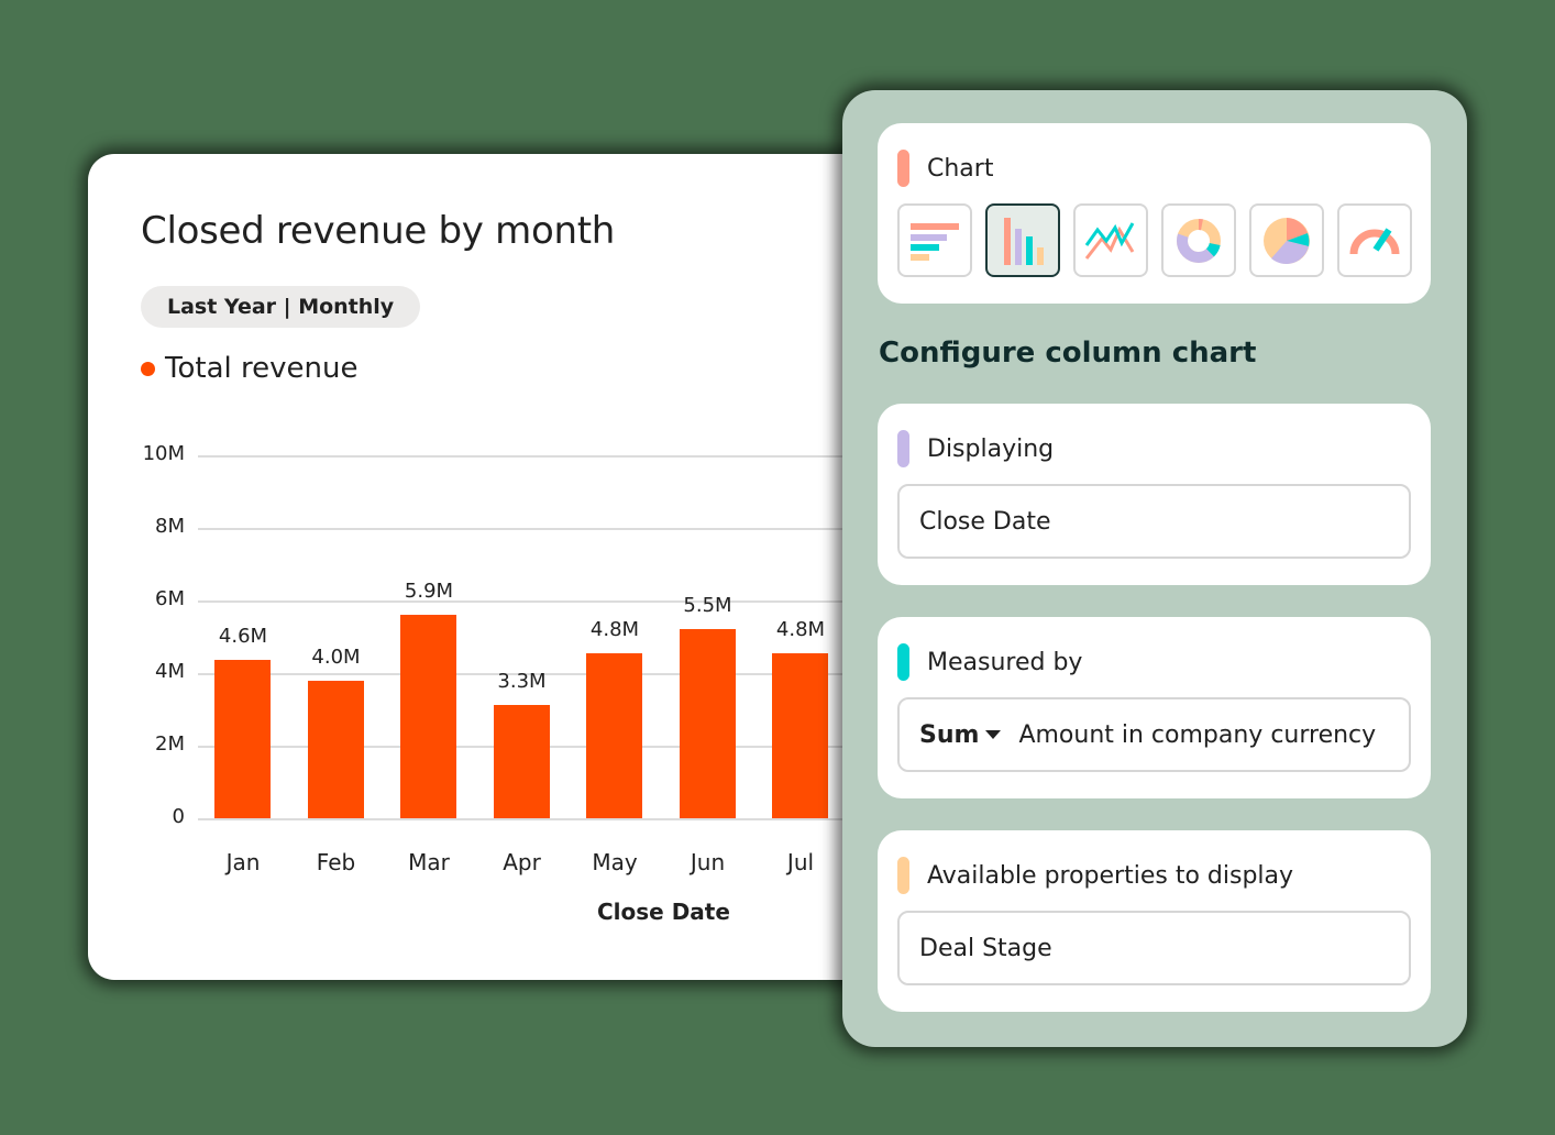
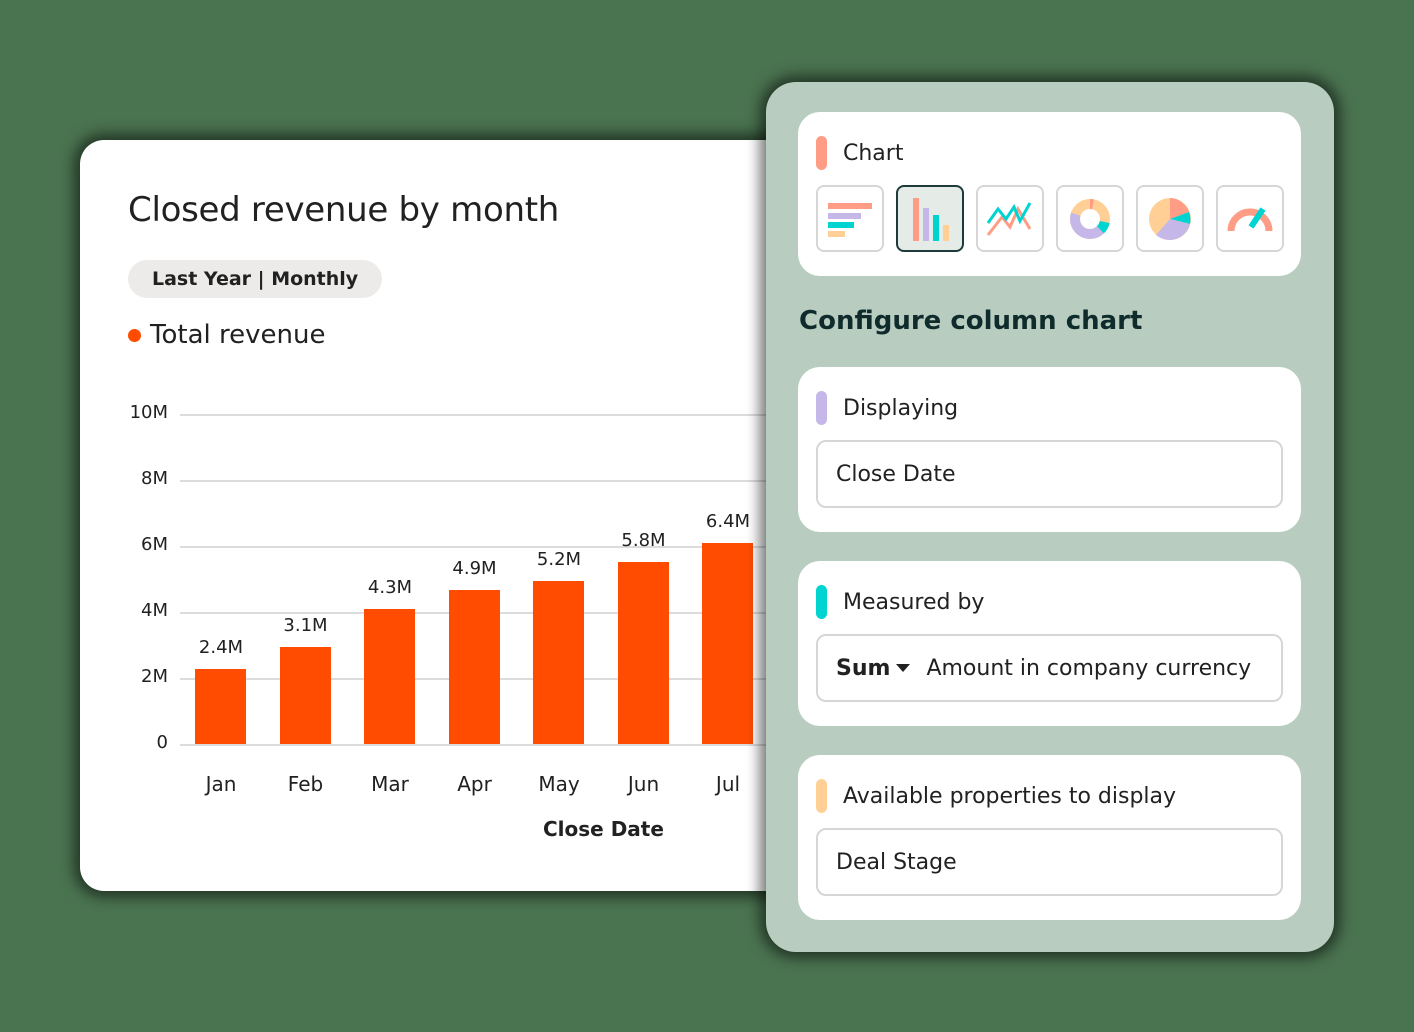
Jan: 4.6M -> 2.4M
Feb: 4.0M -> 3.1M
Mar: 5.9M -> 4.3M
Apr: 3.3M -> 4.9M
May: 4.8M -> 5.2M
Jun: 5.5M -> 5.8M
Jul: 4.8M -> 6.4M
